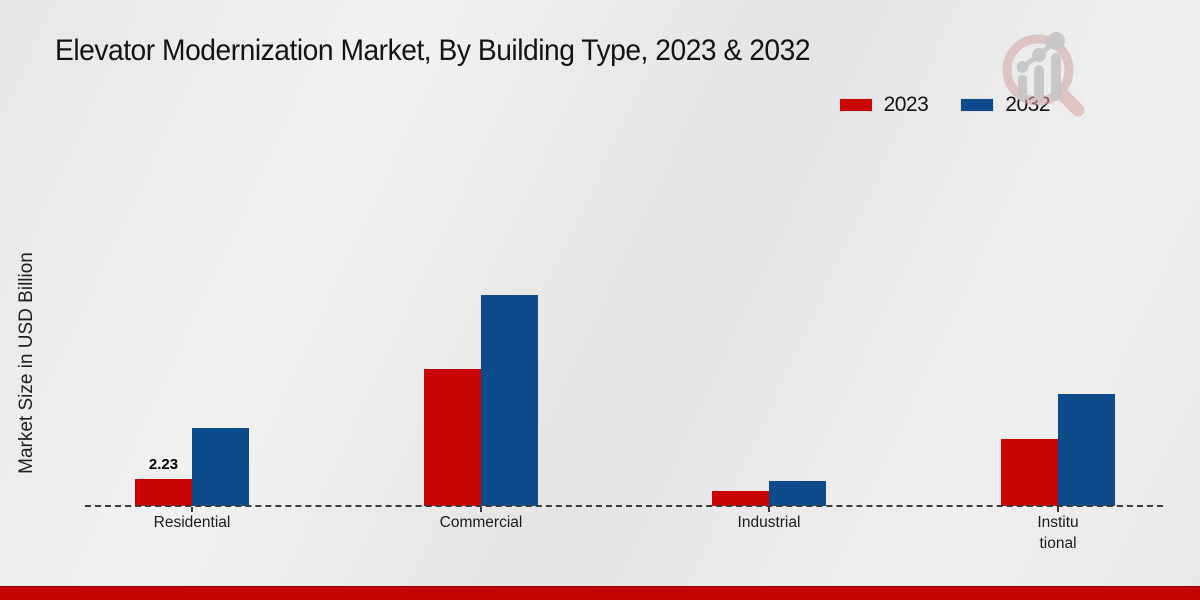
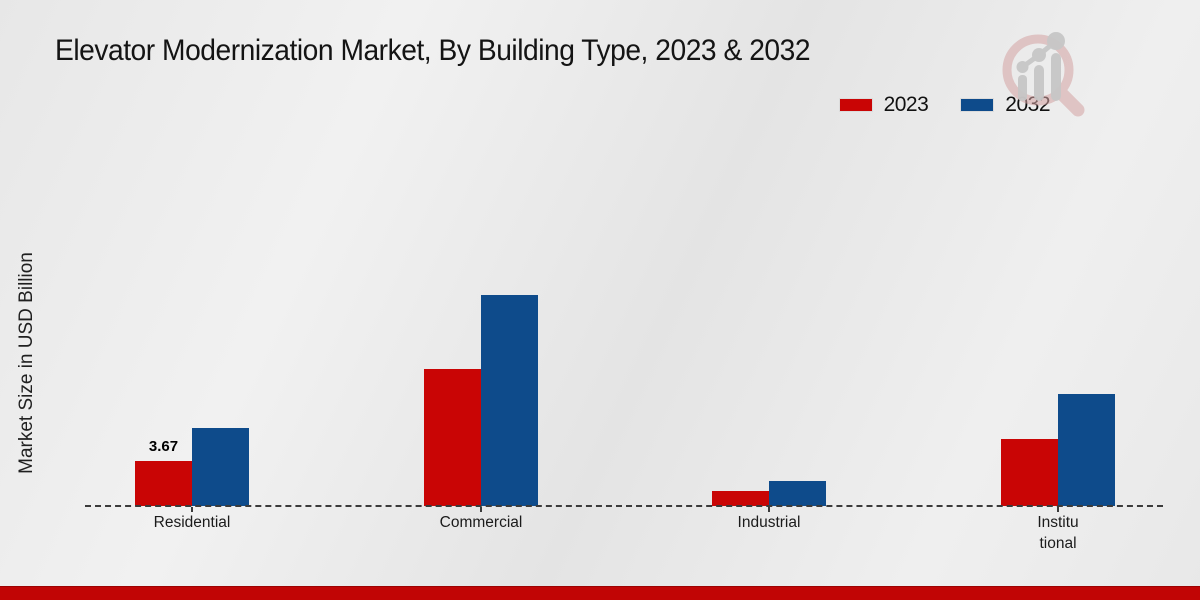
2023/Residential: 2.23 -> 3.67
